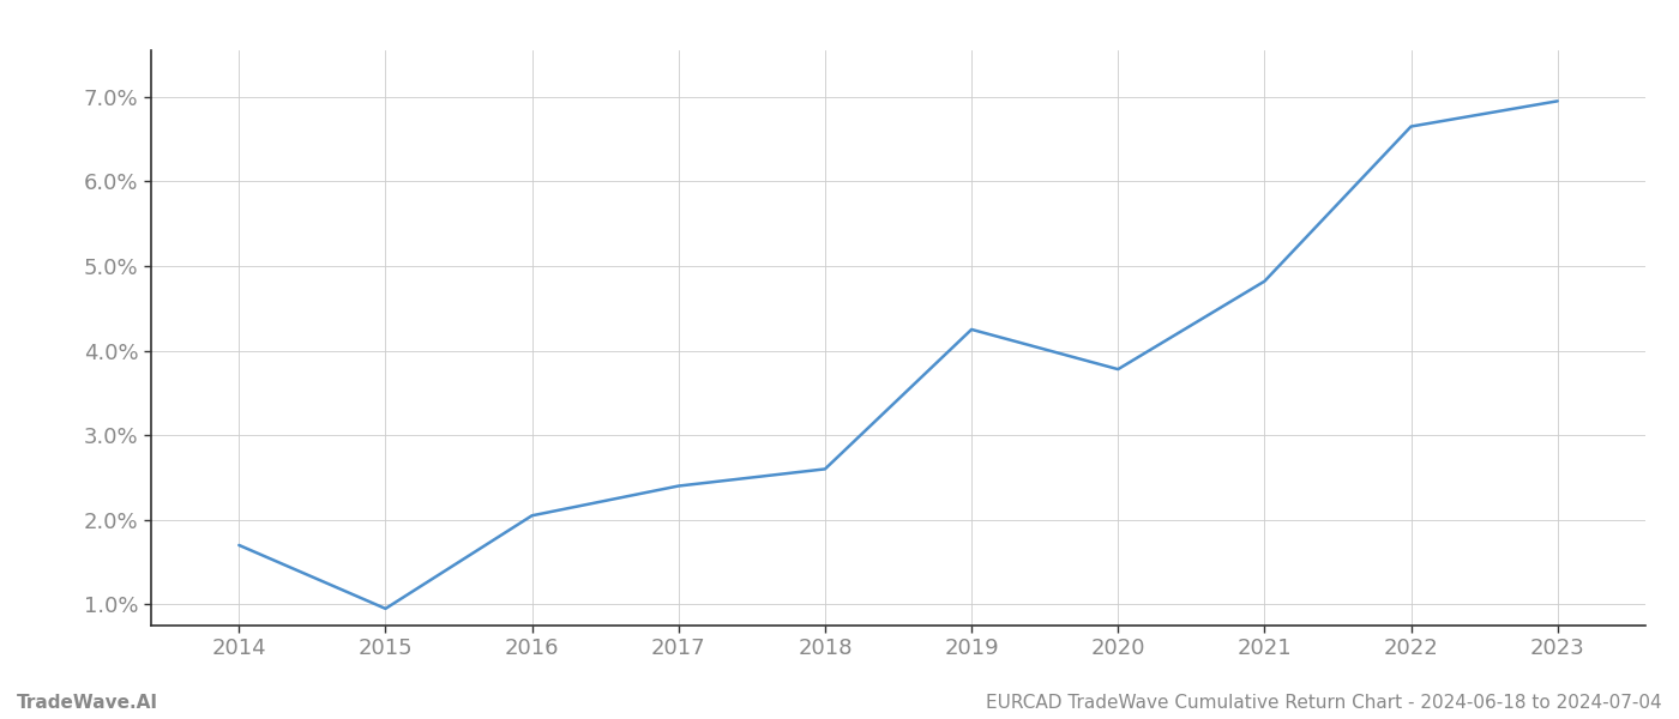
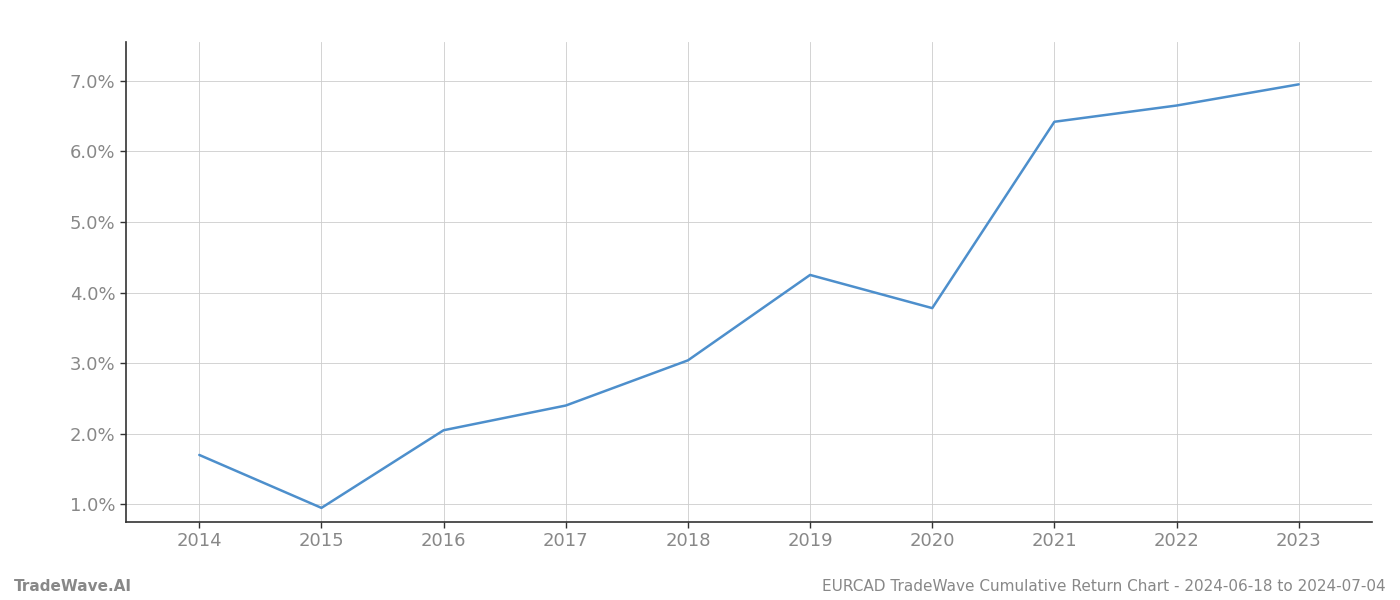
2018: 2.60% -> 3.04%
2021: 4.82% -> 6.42%
